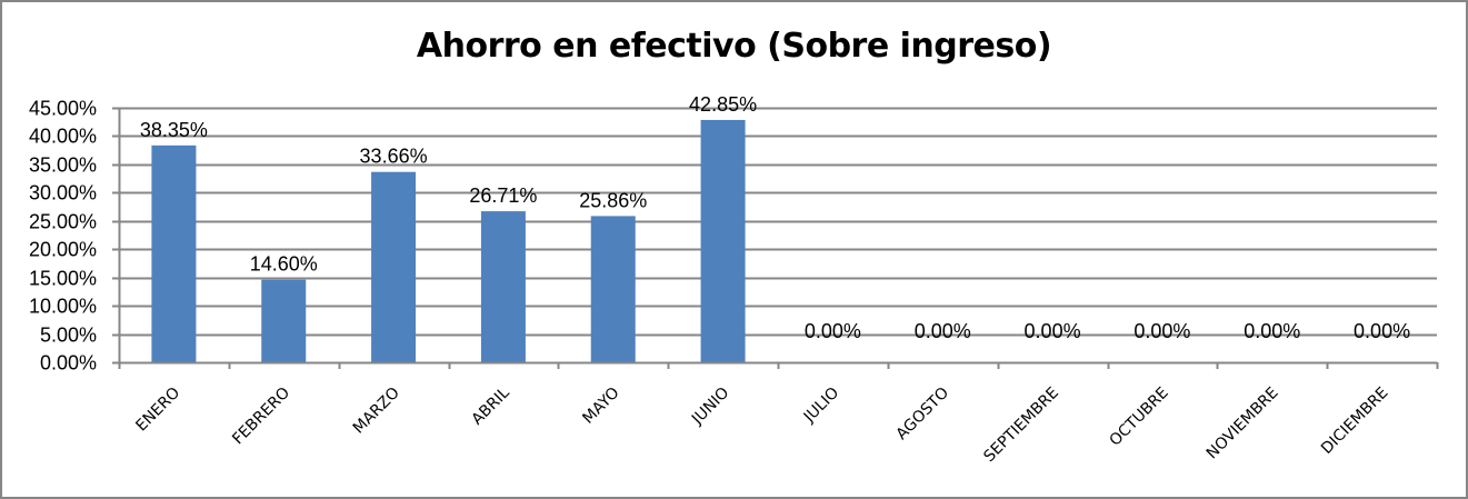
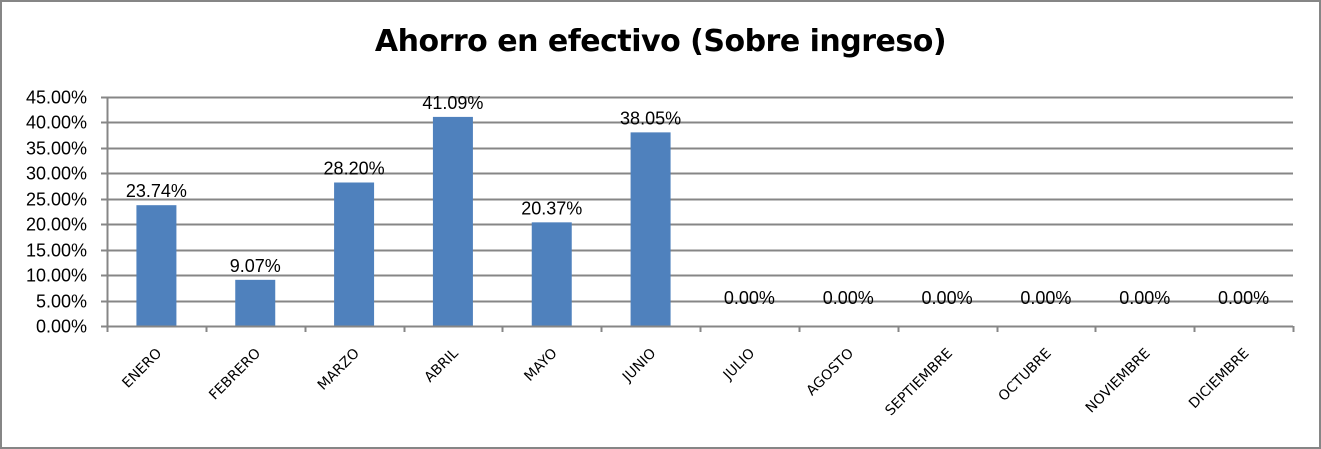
ENERO: 38.35% -> 23.74%
FEBRERO: 14.60% -> 9.07%
MARZO: 33.66% -> 28.20%
ABRIL: 26.71% -> 41.09%
MAYO: 25.86% -> 20.37%
JUNIO: 42.85% -> 38.05%
